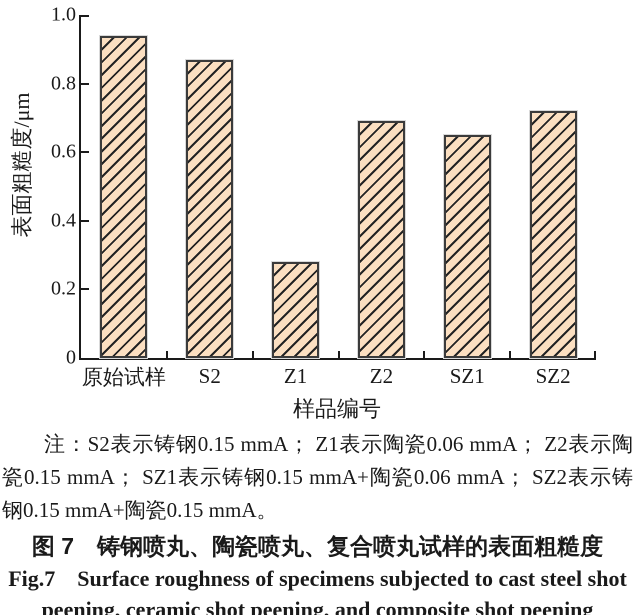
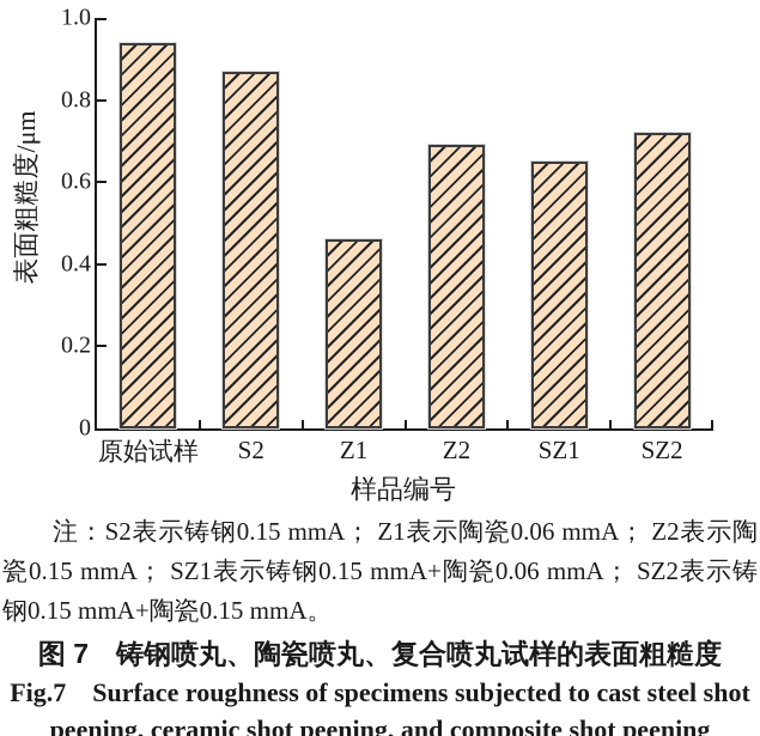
Z1: 0.28 -> 0.46
